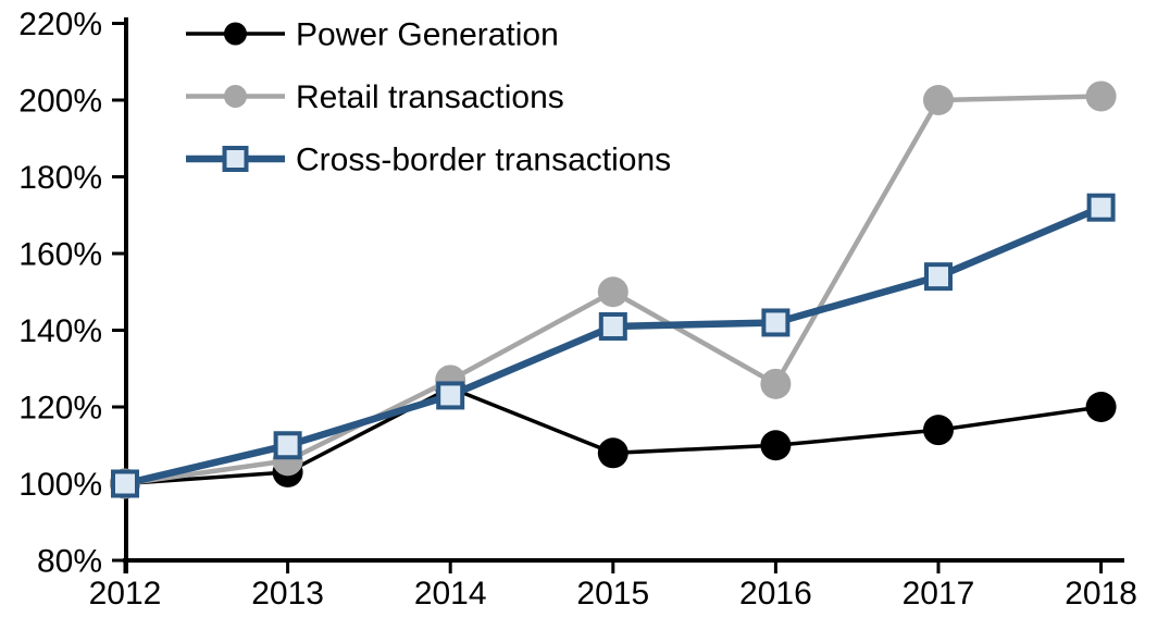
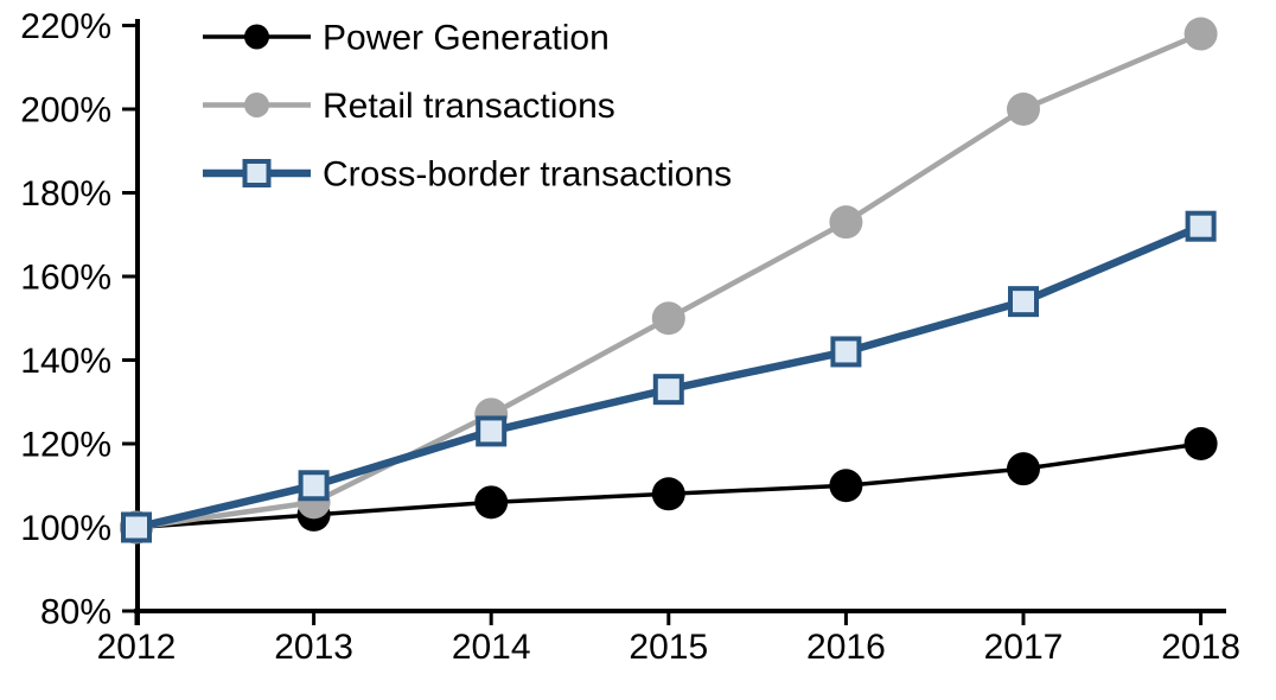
Power Generation/2014: 125% -> 106%
Cross-border transactions/2015: 141% -> 133%
Retail transactions/2016: 126% -> 173%
Retail transactions/2018: 201% -> 218%
